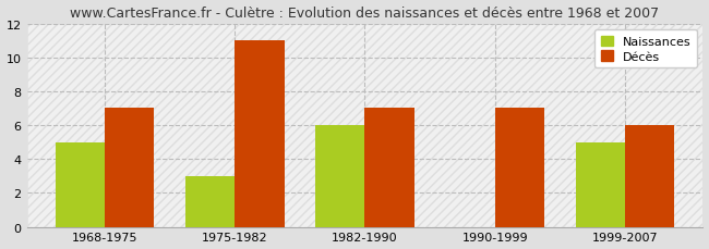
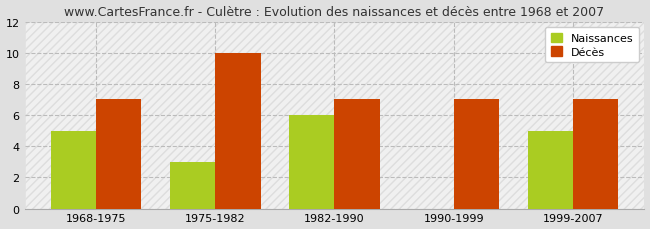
Décès/1975-1982: 11 -> 10
Décès/1999-2007: 6 -> 7
